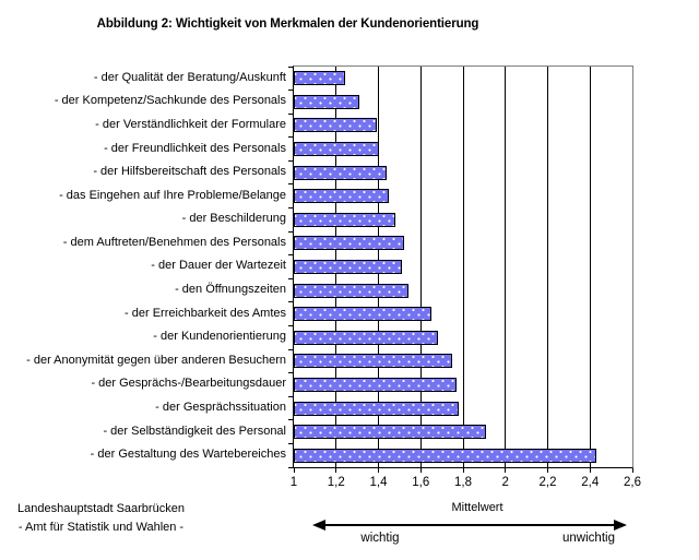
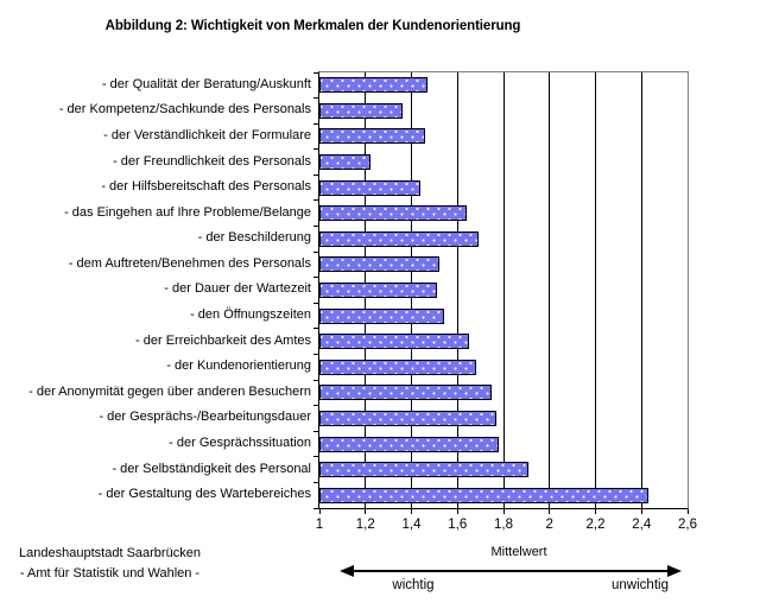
- der Qualität der Beratung/Auskunft: 1,24 -> 1,47
- der Kompetenz/Sachkunde des Personals: 1,31 -> 1,36
- der Verständlichkeit der Formulare: 1,39 -> 1,46
- der Freundlichkeit des Personals: 1,40 -> 1,22
- das Eingehen auf Ihre Probleme/Belange: 1,45 -> 1,64
- der Beschilderung: 1,48 -> 1,69
